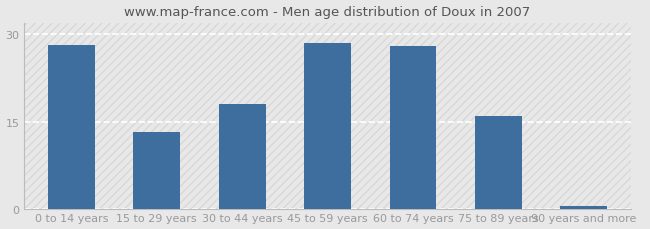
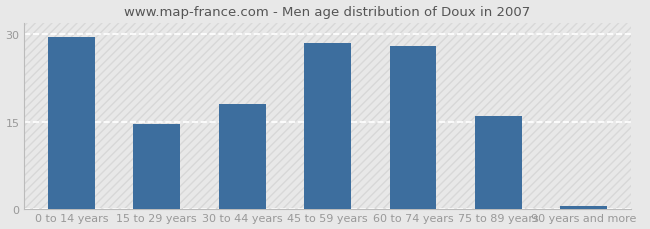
0 to 14 years: 28.2 -> 29.5
15 to 29 years: 13.2 -> 14.5
